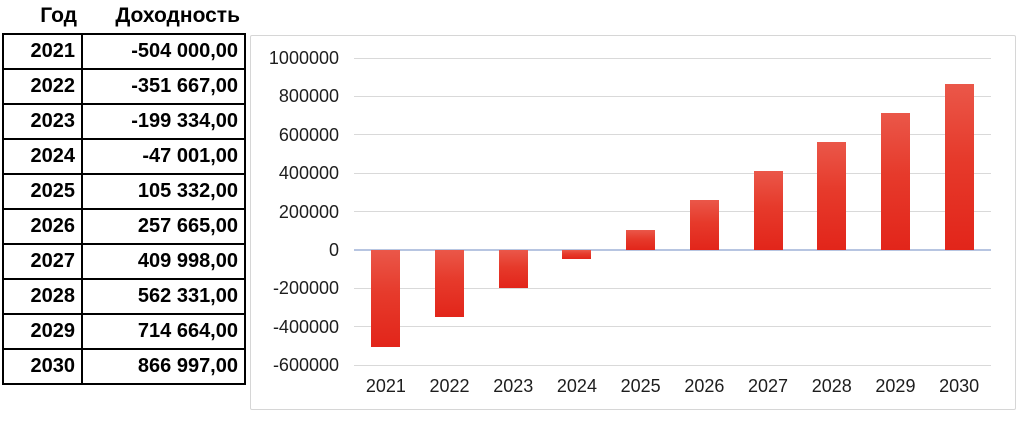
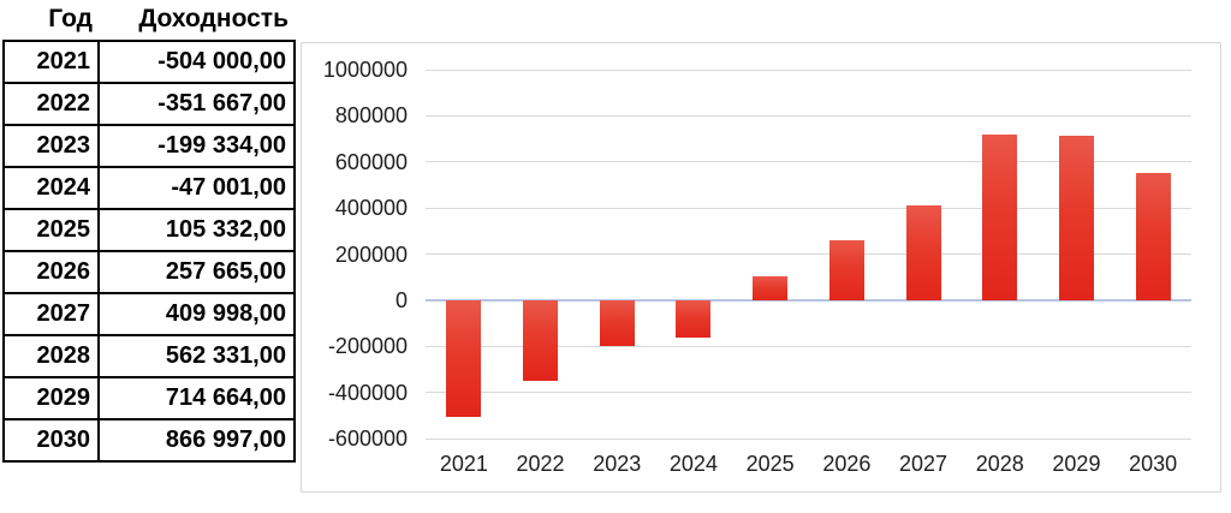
2024: -50000 -> -160000
2028: 560000 -> 720000
2030: 870000 -> 550000
